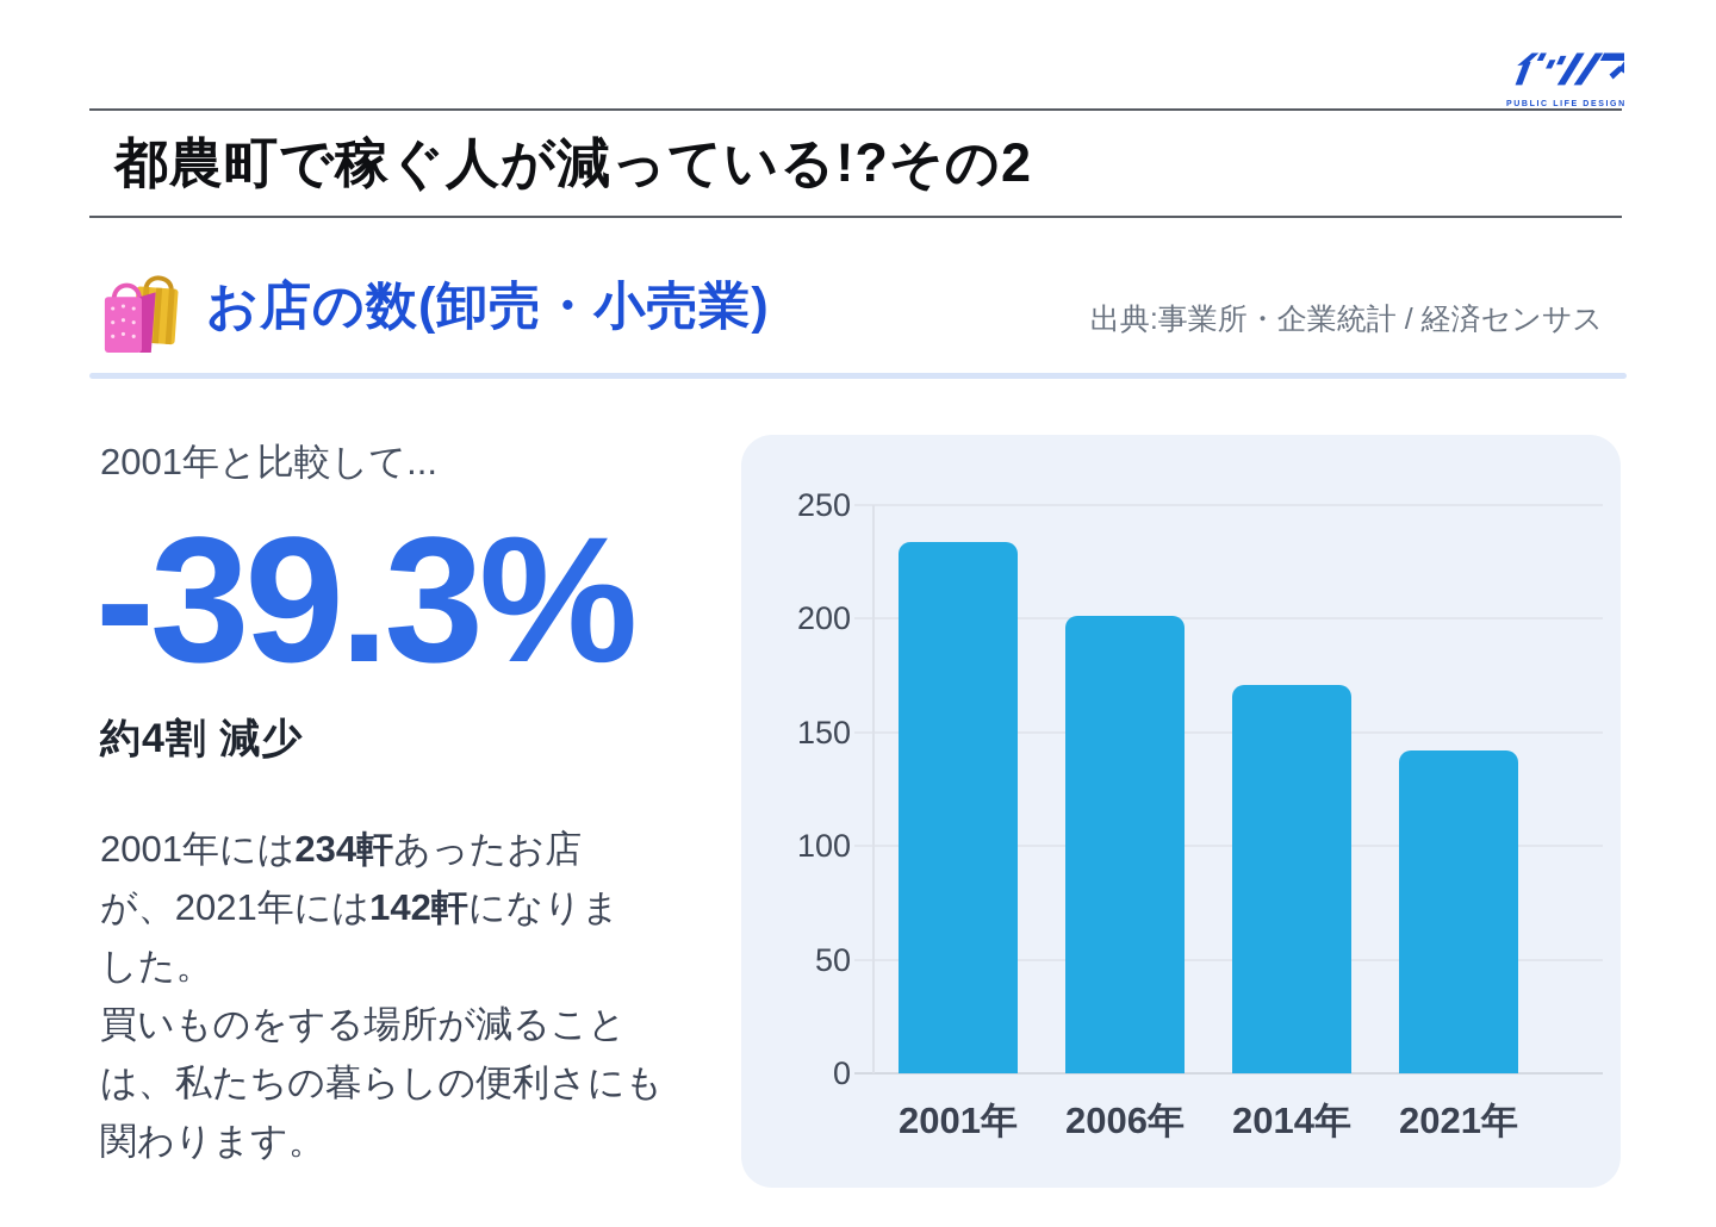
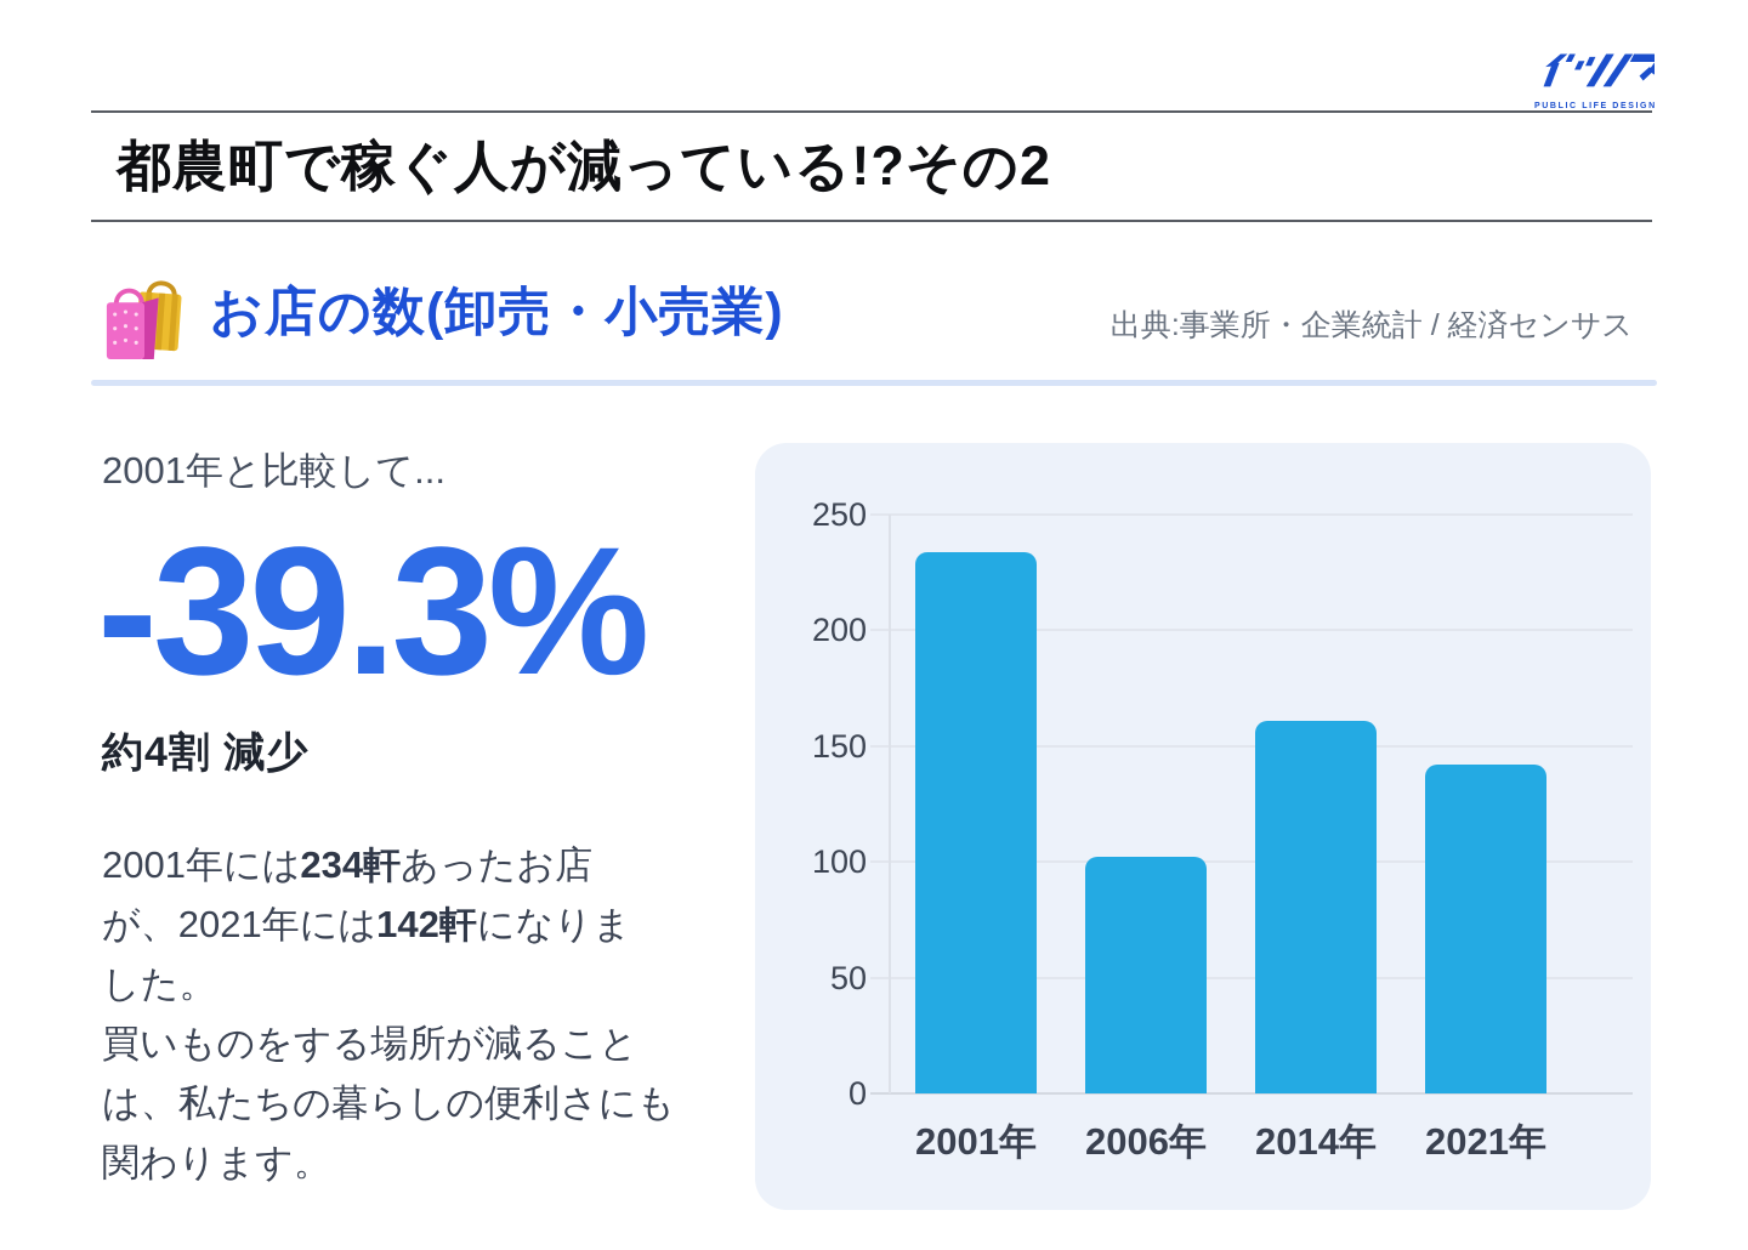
2006年: 201 -> 102
2014年: 171 -> 161
